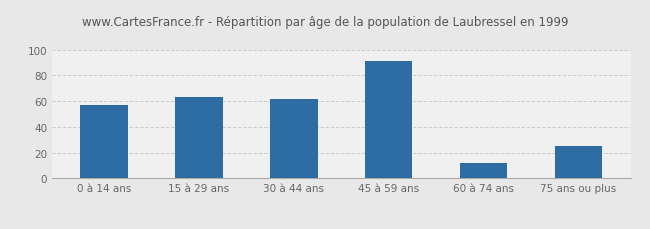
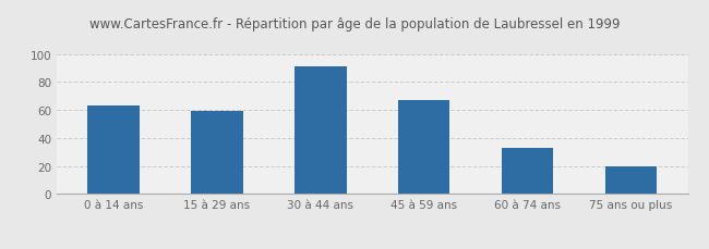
0 à 14 ans: 57 -> 63
15 à 29 ans: 63 -> 59
30 à 44 ans: 62 -> 91
45 à 59 ans: 91 -> 67
60 à 74 ans: 12 -> 33
75 ans ou plus: 25 -> 20
